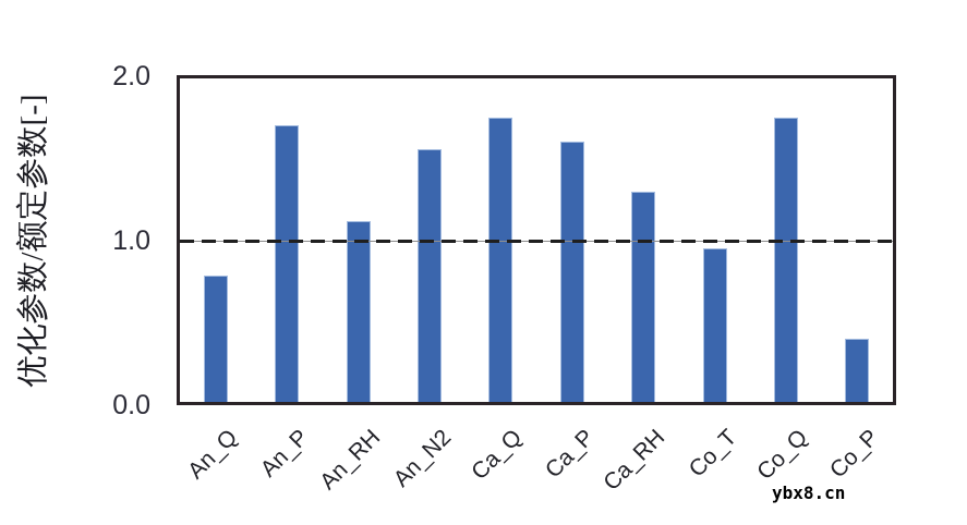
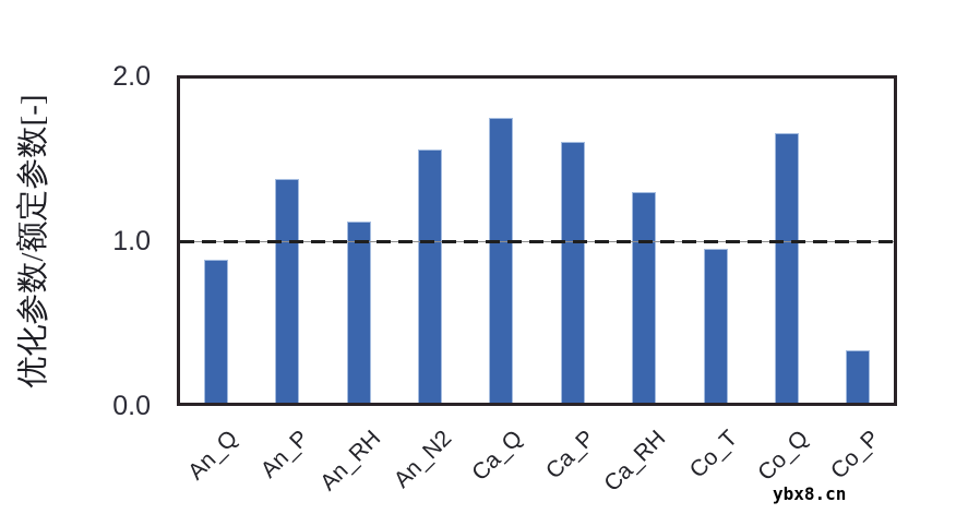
An_Q: 0.78 -> 0.88
An_P: 1.71 -> 1.38
Co_Q: 1.76 -> 1.66
Co_P: 0.39 -> 0.32
